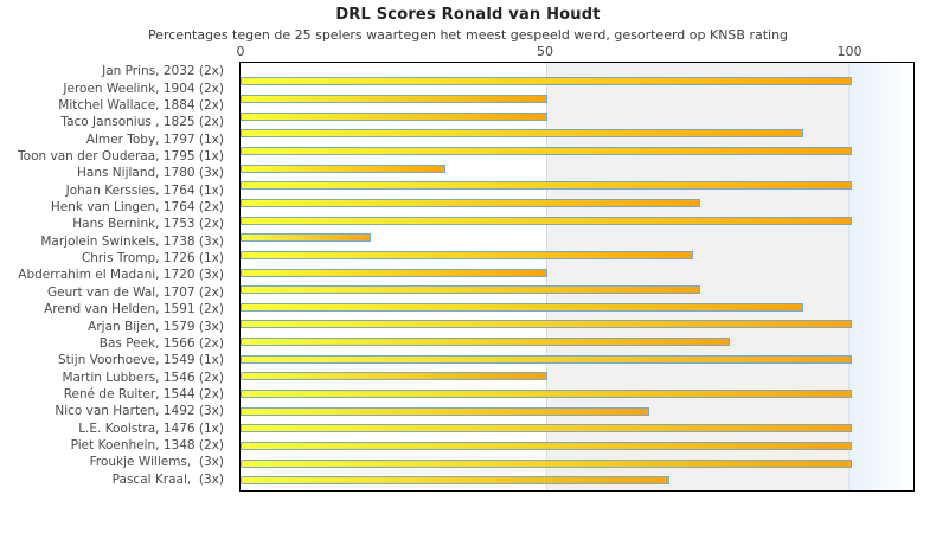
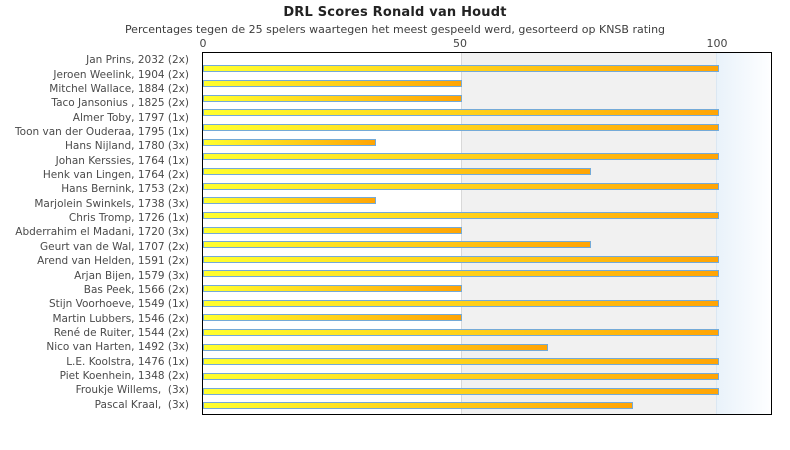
Almer Toby, 1797 (1x): 92 -> 100
Marjolein Swinkels, 1738 (3x): 21 -> 33
Chris Tromp, 1726 (1x): 74 -> 100
Arend van Helden, 1591 (2x): 92 -> 100
Bas Peek, 1566 (2x): 80 -> 50
Pascal Kraal, (3x): 70 -> 83
